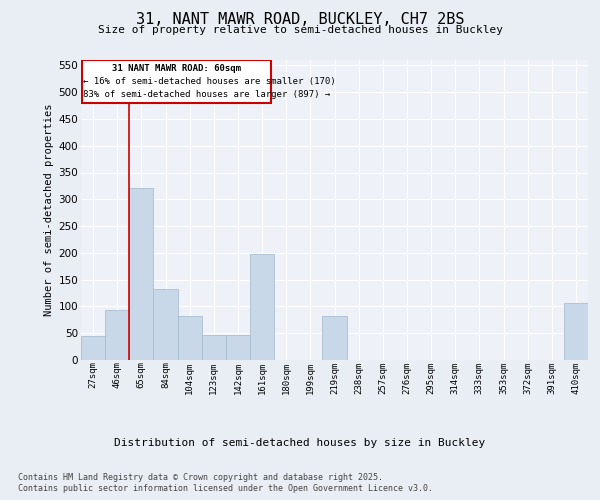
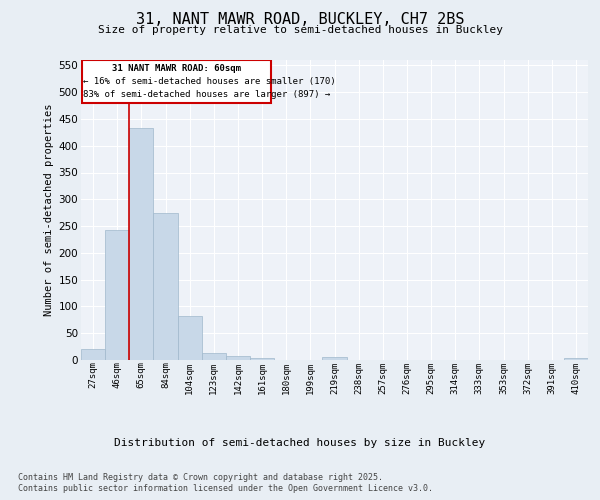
27sqm: 44 -> 20
46sqm: 94 -> 243
65sqm: 322 -> 433
84sqm: 132 -> 275
123sqm: 46 -> 13
142sqm: 46 -> 8
161sqm: 198 -> 3
219sqm: 82 -> 5
410sqm: 106 -> 3
